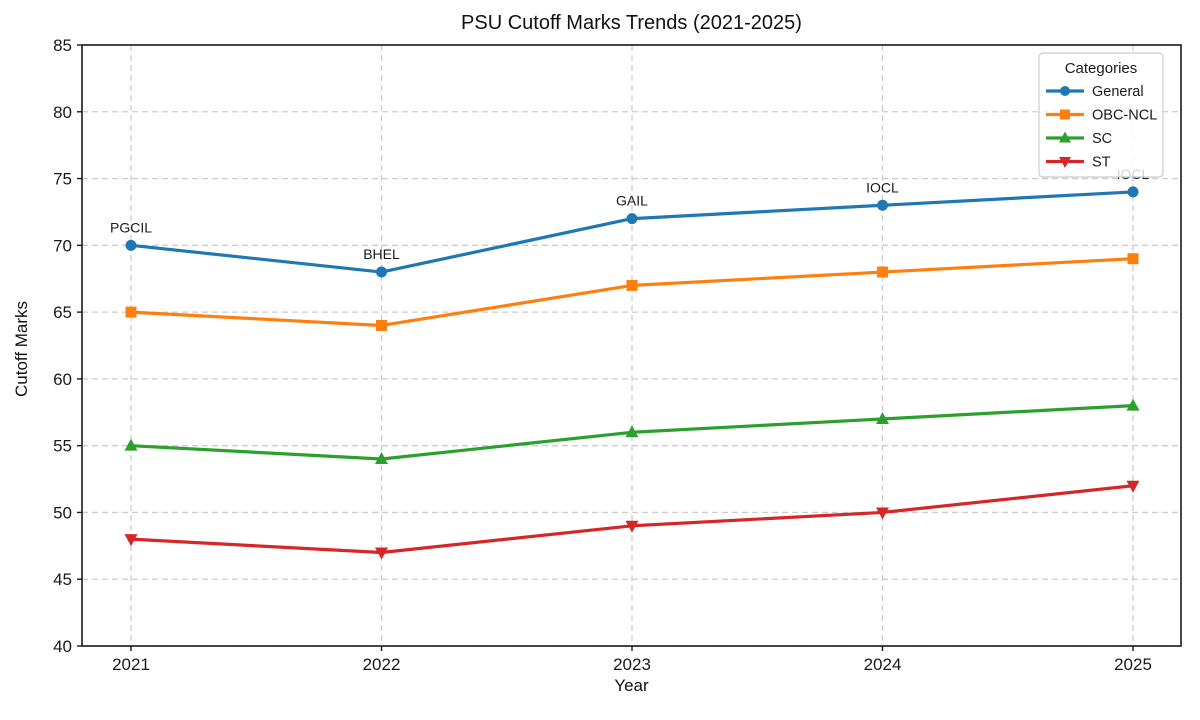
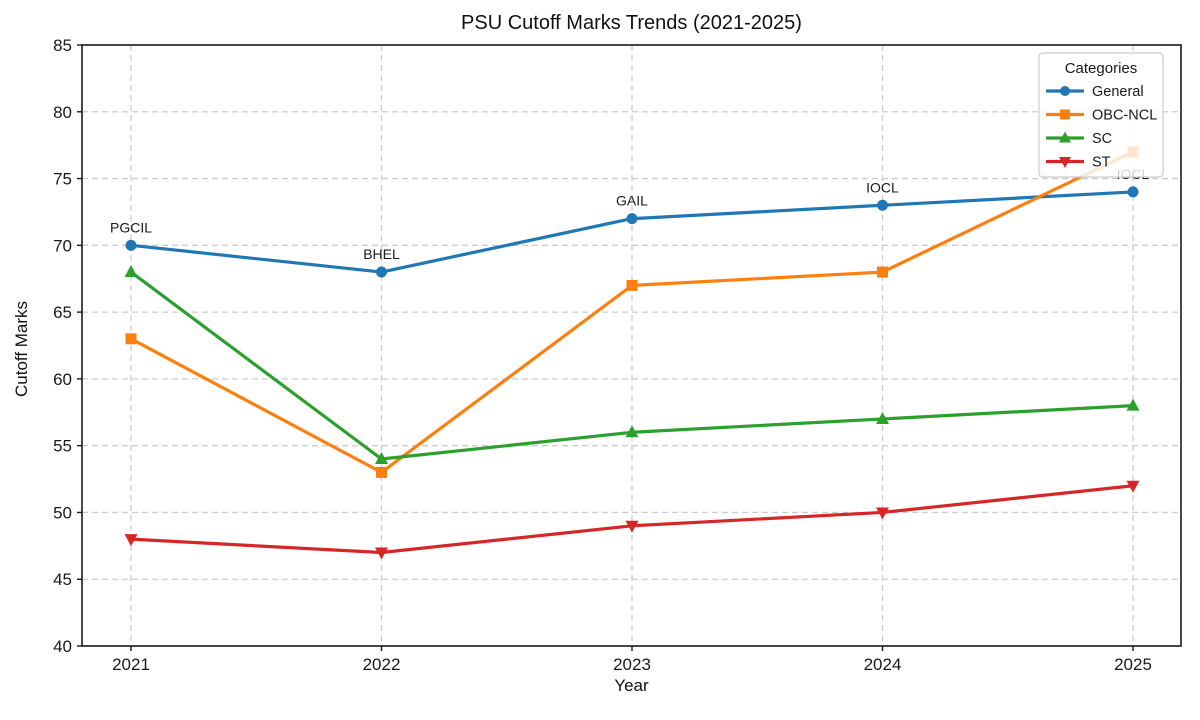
OBC-NCL/2021: 65 -> 63
SC/2021: 55 -> 68
OBC-NCL/2022: 64 -> 53
OBC-NCL/2025: 69 -> 77
